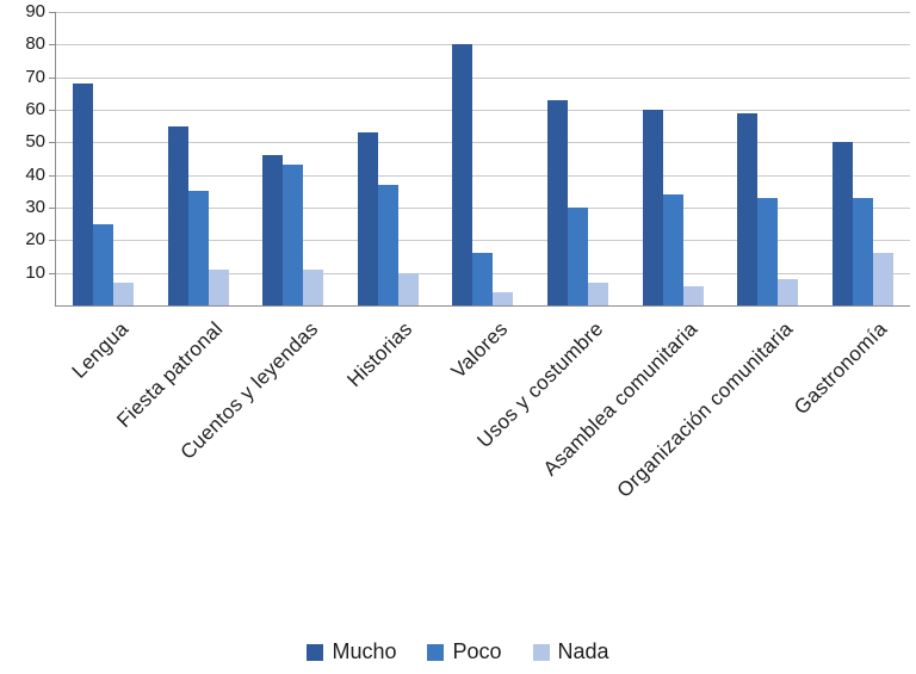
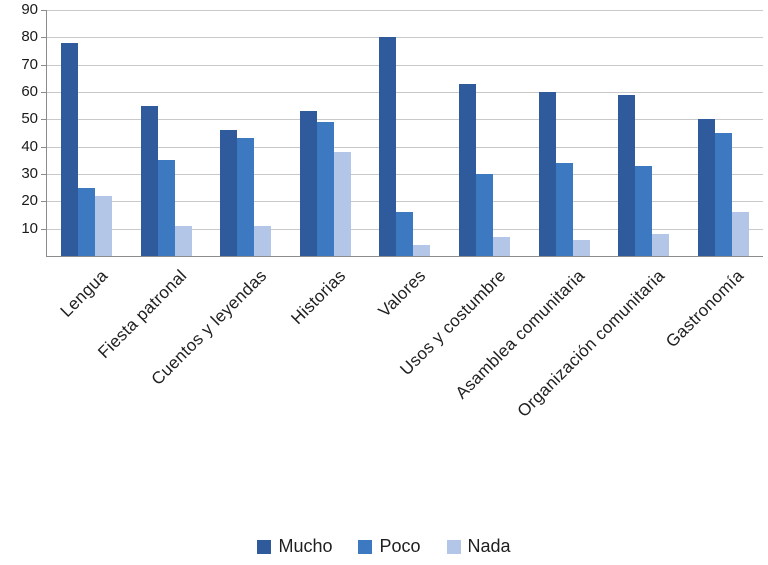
Mucho/Lengua: 68 -> 78
Nada/Lengua: 7 -> 22
Poco/Historias: 37 -> 49
Nada/Historias: 10 -> 38
Poco/Gastronomía: 33 -> 45
